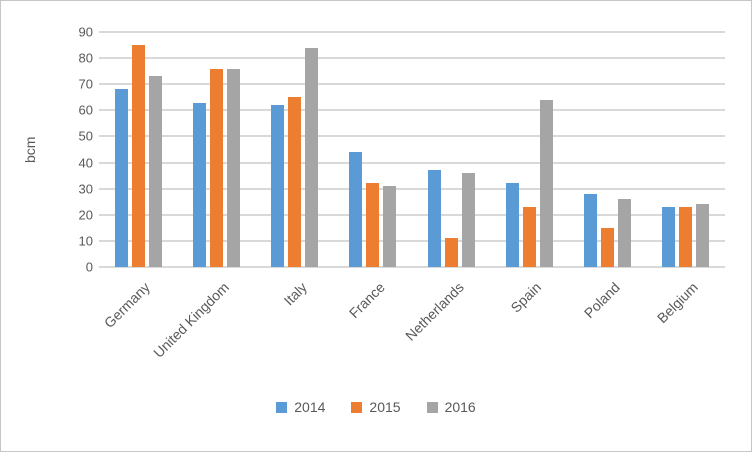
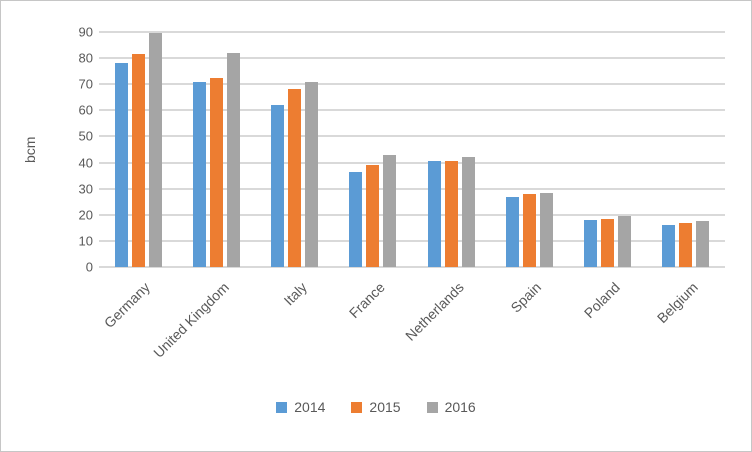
2014/Germany: 68 -> 78
2015/Germany: 85 -> 82
2016/Germany: 73 -> 90
2014/United Kingdom: 63 -> 71
2015/United Kingdom: 76 -> 72
2016/United Kingdom: 76 -> 82
2015/Italy: 65 -> 68
2016/Italy: 84 -> 71
2014/France: 44 -> 36
2015/France: 32 -> 39
2016/France: 31 -> 43
2014/Netherlands: 37 -> 40
2015/Netherlands: 11 -> 40
2016/Netherlands: 36 -> 42
2014/Spain: 32 -> 27
2015/Spain: 23 -> 28
2016/Spain: 64 -> 28
2014/Poland: 28 -> 18
2015/Poland: 15 -> 18
2016/Poland: 26 -> 20
2014/Belgium: 23 -> 16
2015/Belgium: 23 -> 17
2016/Belgium: 24 -> 18
